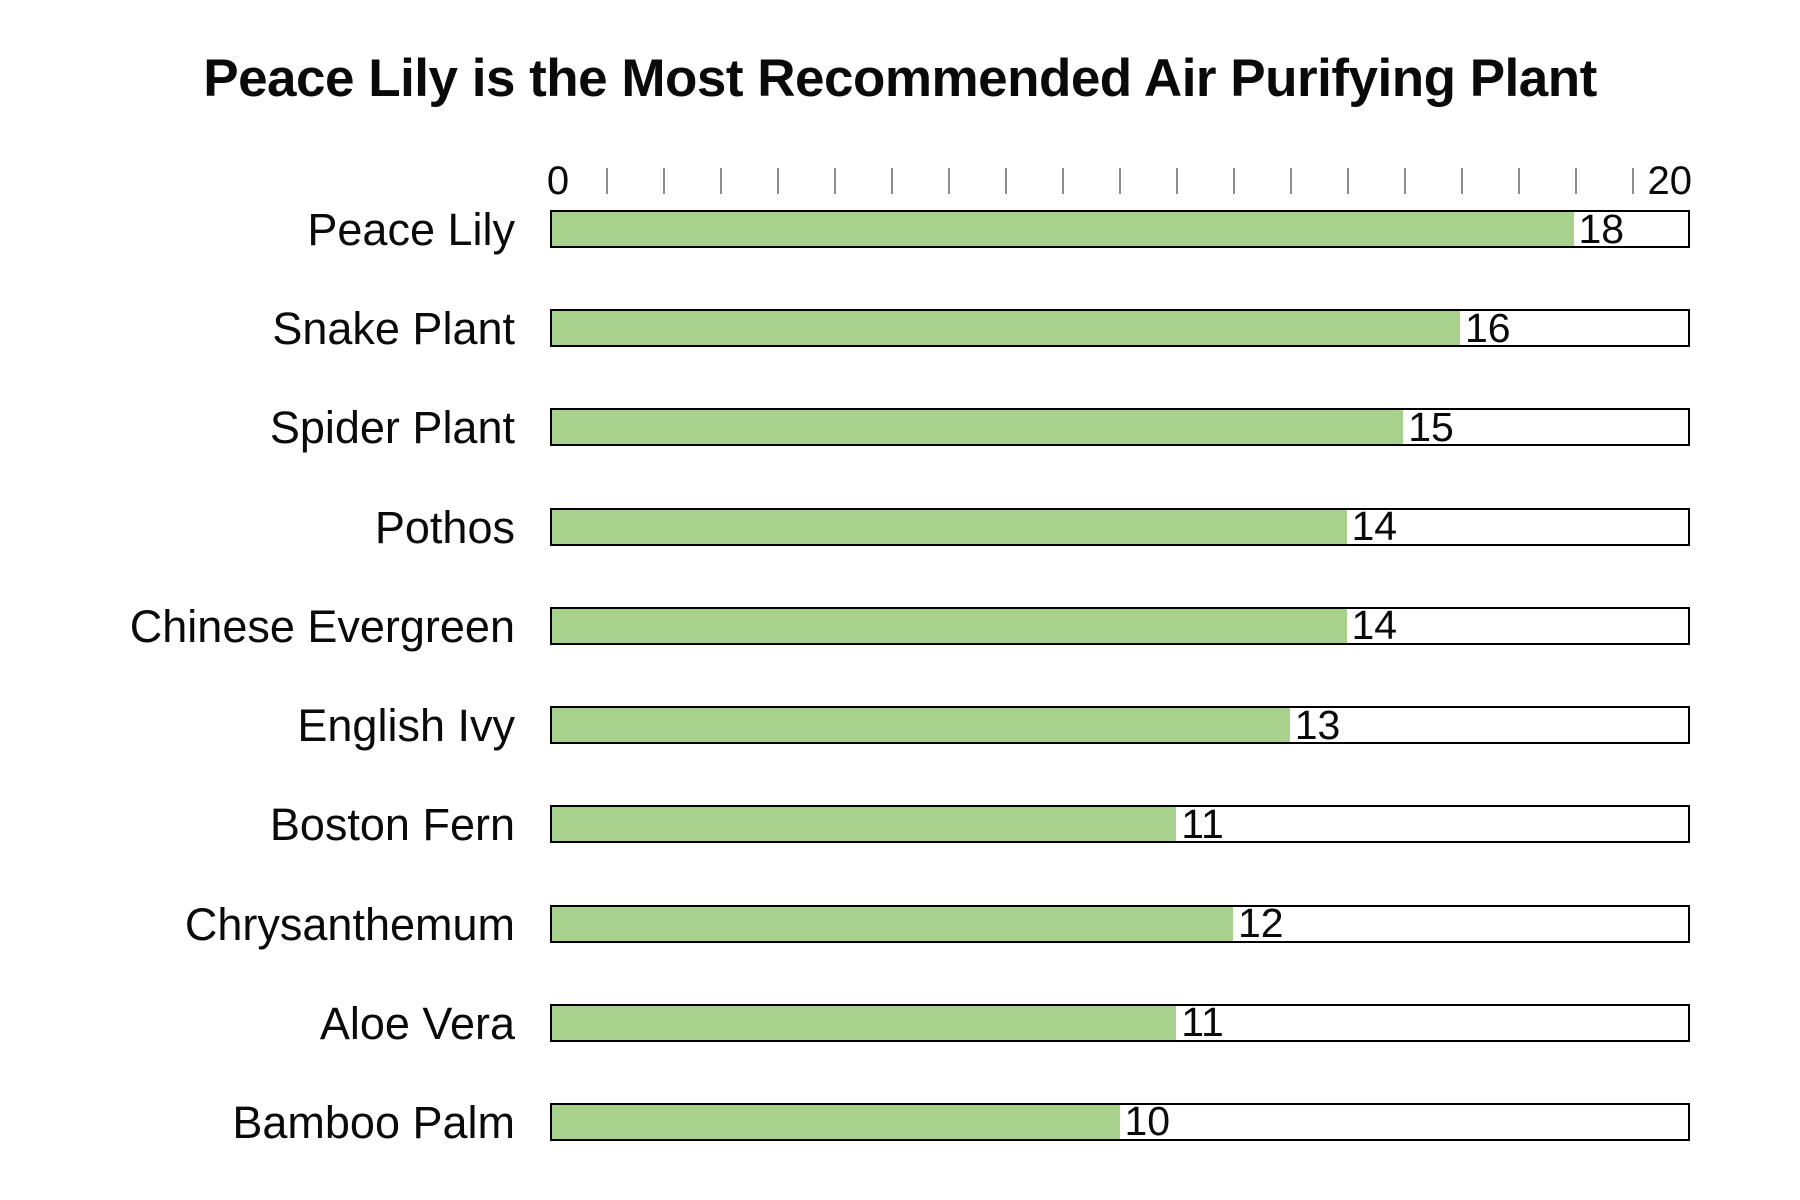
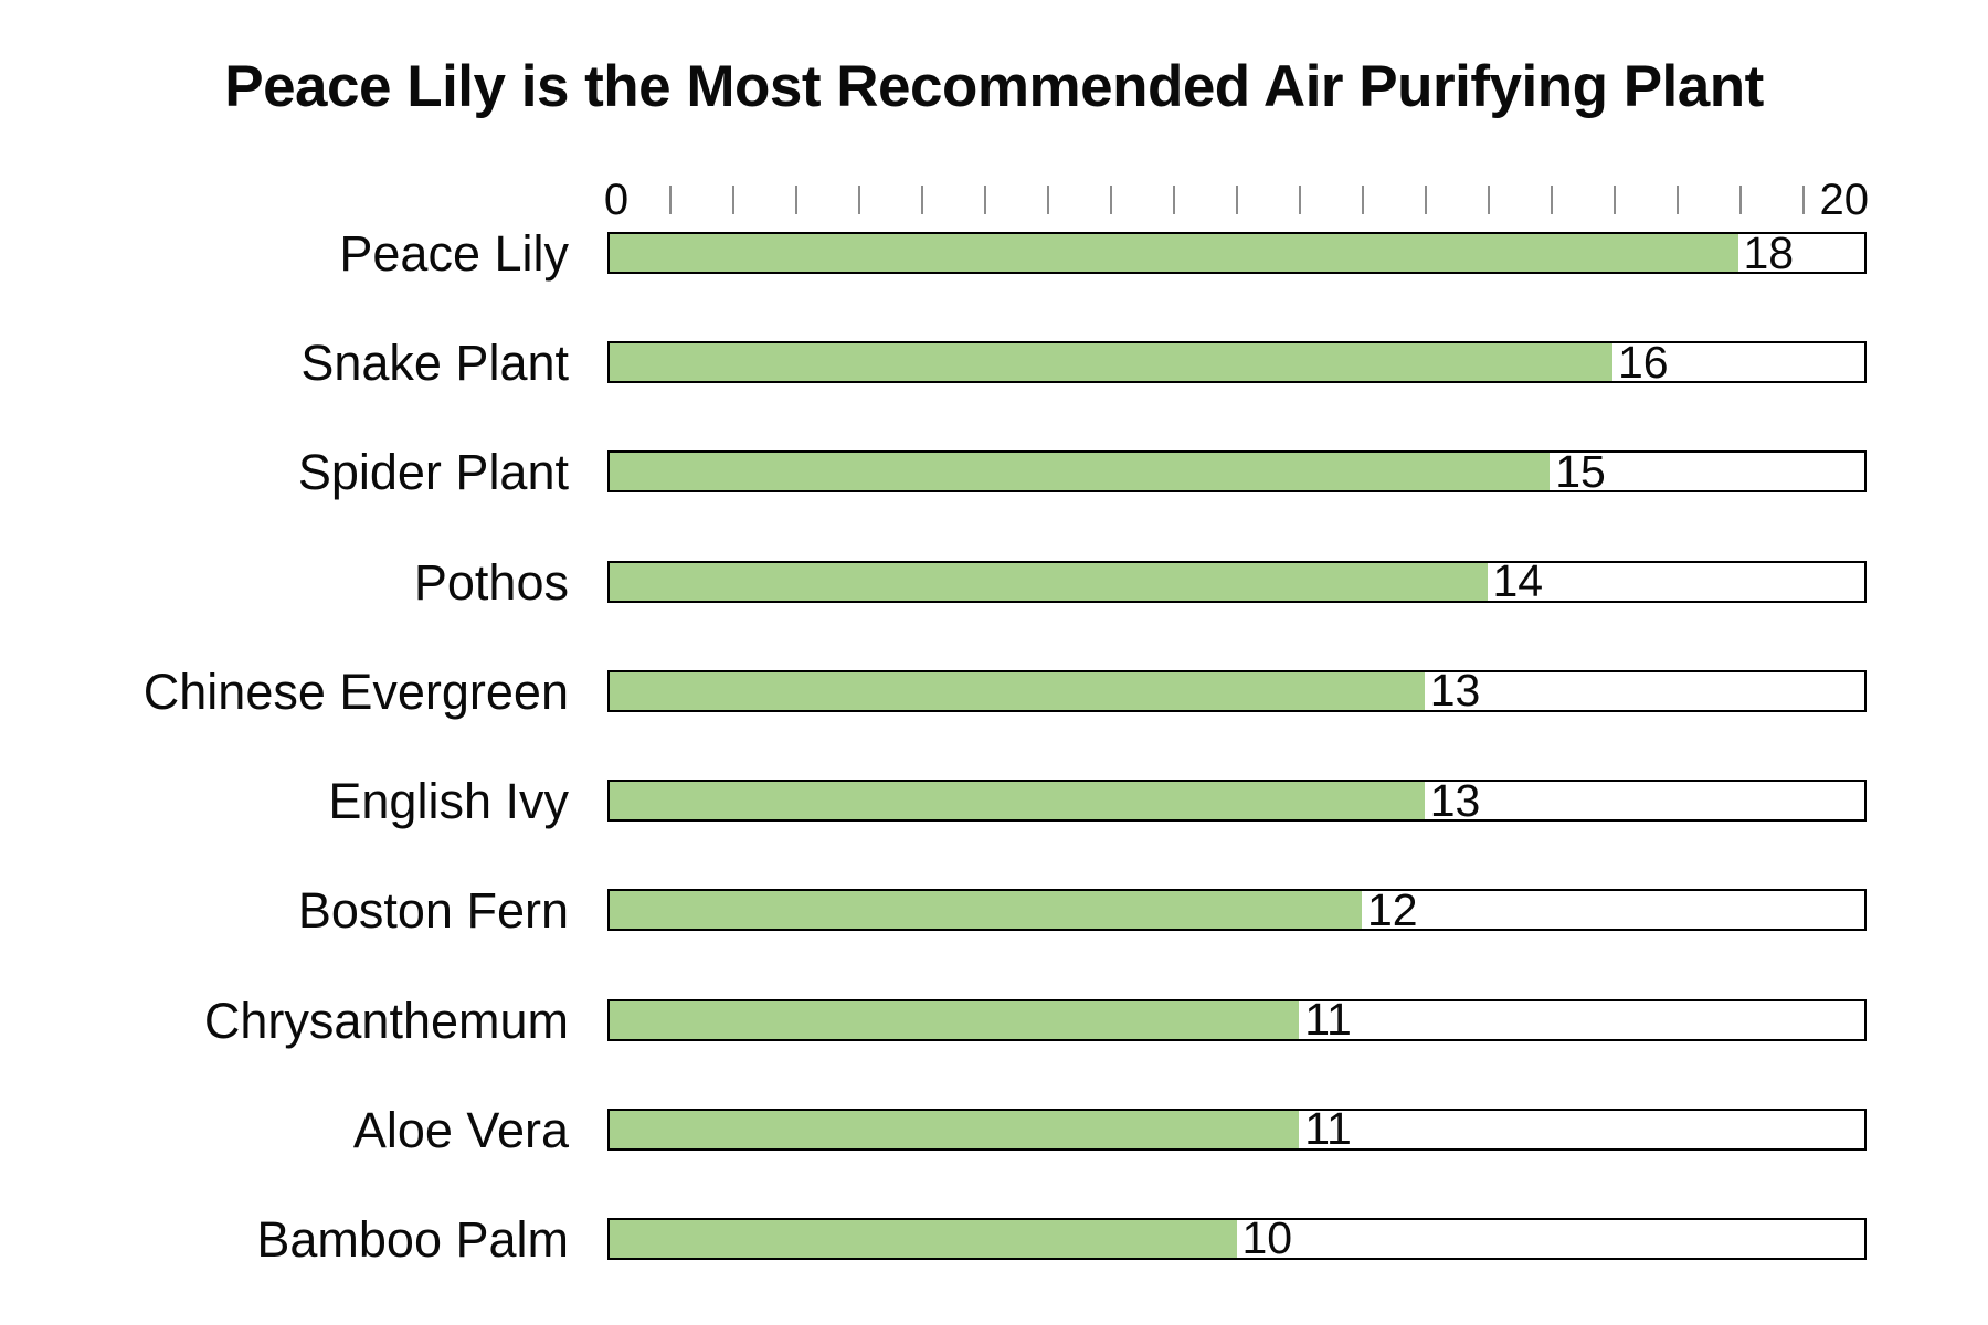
Chinese Evergreen: 14 -> 13
Boston Fern: 11 -> 12
Chrysanthemum: 12 -> 11
